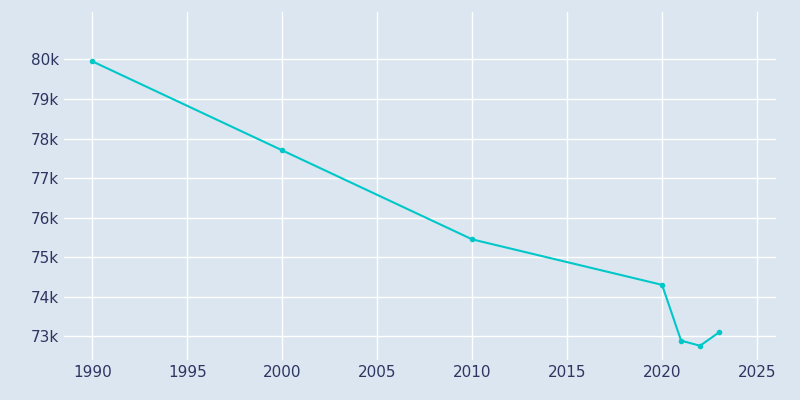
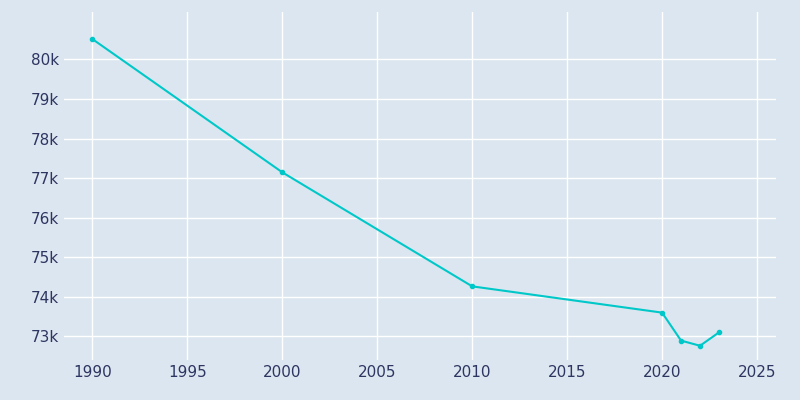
1990: 79.95k -> 80.51k
2000: 77.70k -> 77.14k
2010: 75.45k -> 74.26k
2020: 74.30k -> 73.60k
